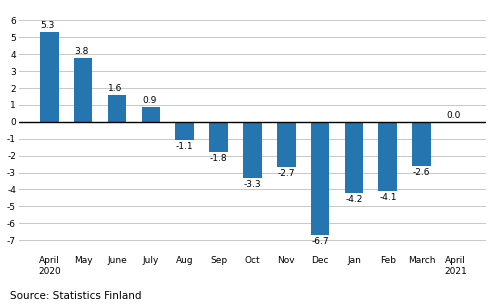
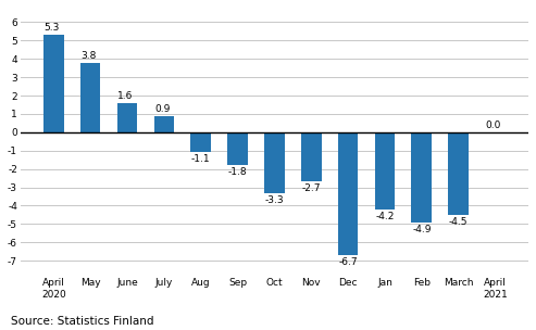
Feb: -4.1 -> -4.9
March: -2.6 -> -4.5
